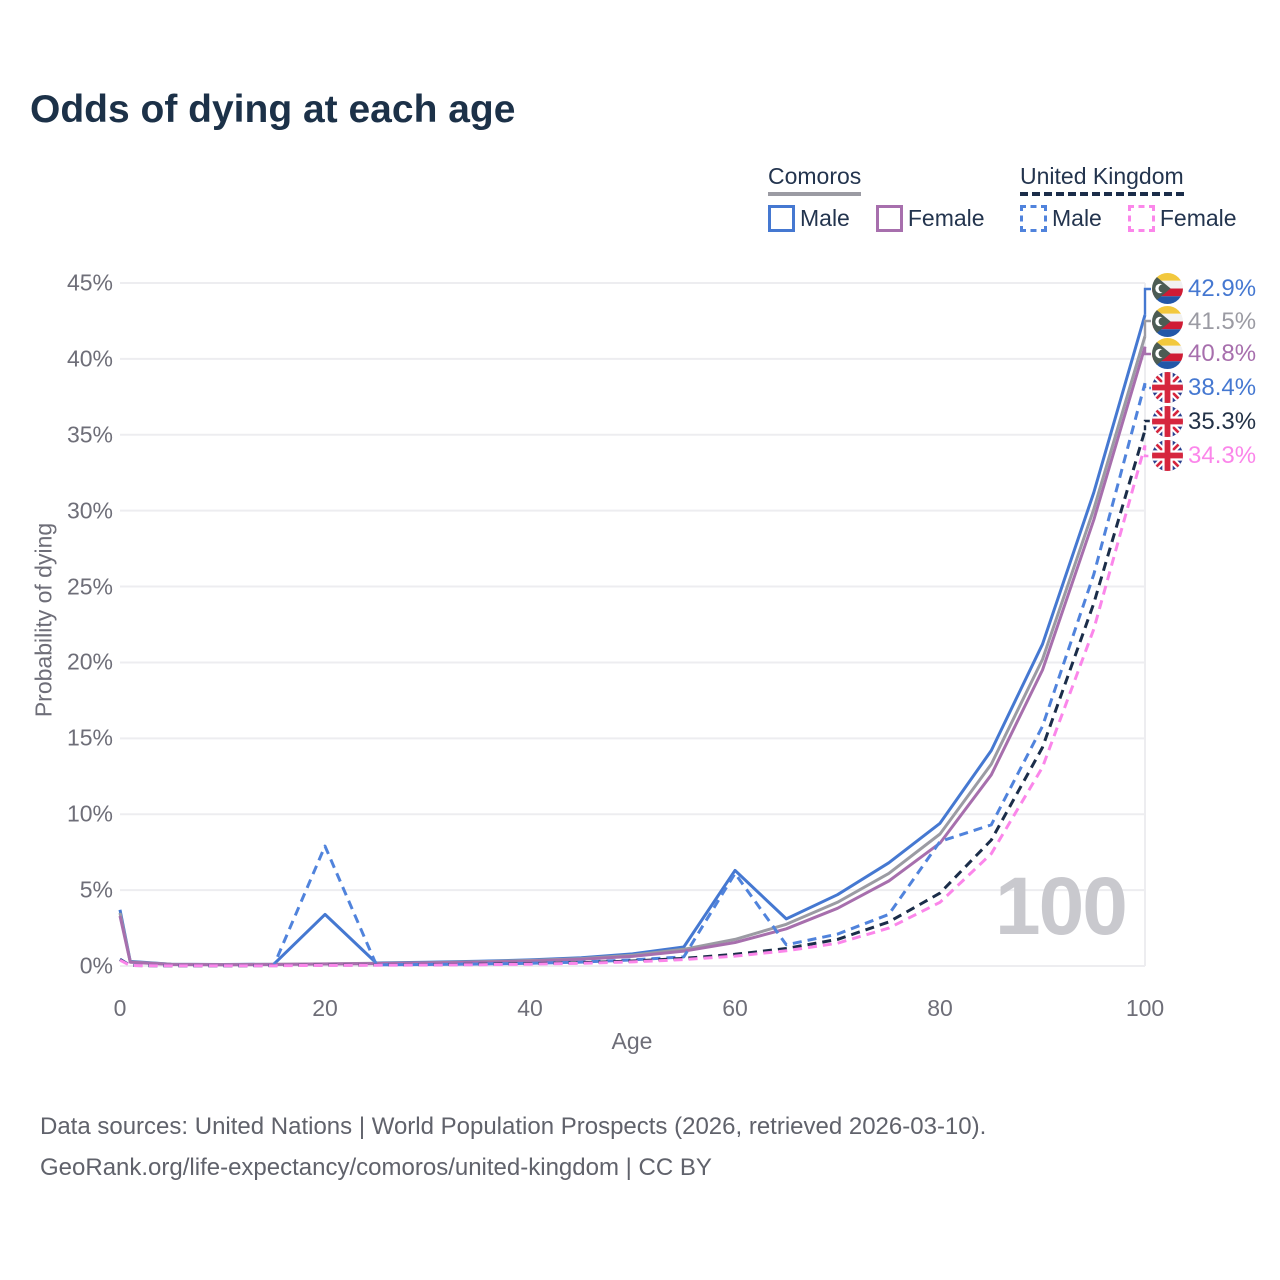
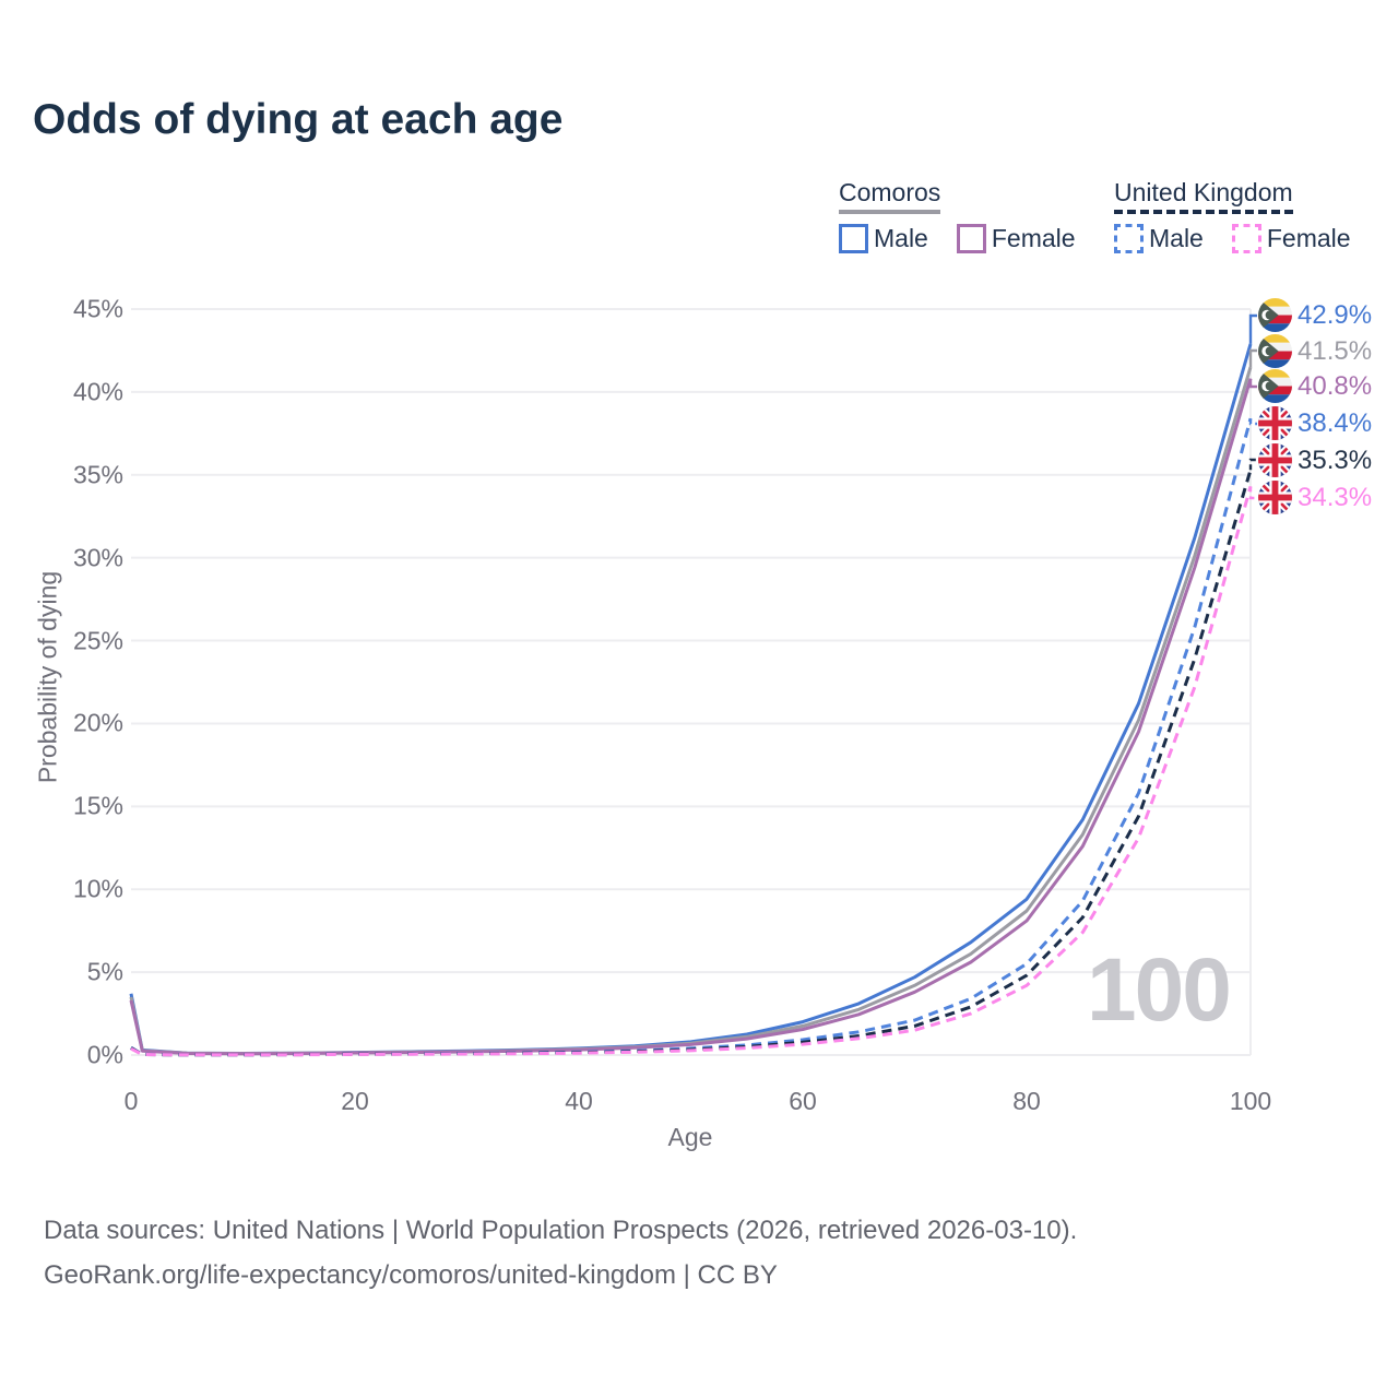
Comoros Male/20: 3.4% -> 0.2%
United Kingdom Male/20: 7.9% -> 0.1%
Comoros Male/60: 6.3% -> 2.0%
United Kingdom Male/60: 6.1% -> 0.9%
United Kingdom Male/80: 8.2% -> 5.5%
